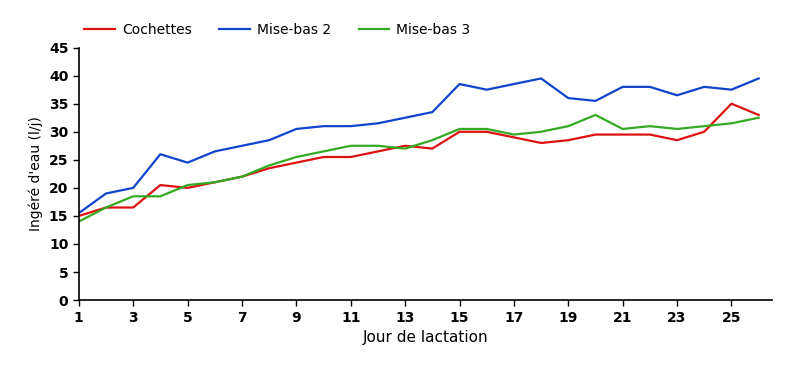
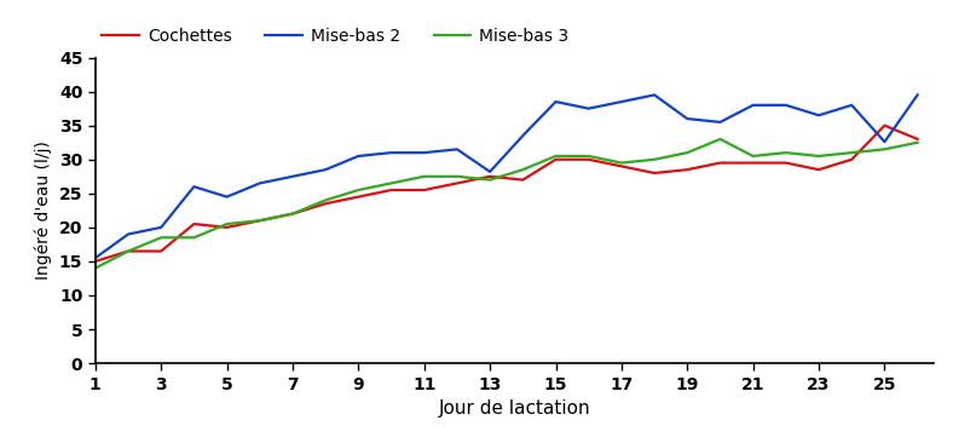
Mise-bas 2/13: 32.5 -> 28.2
Mise-bas 2/25: 37.5 -> 32.6
